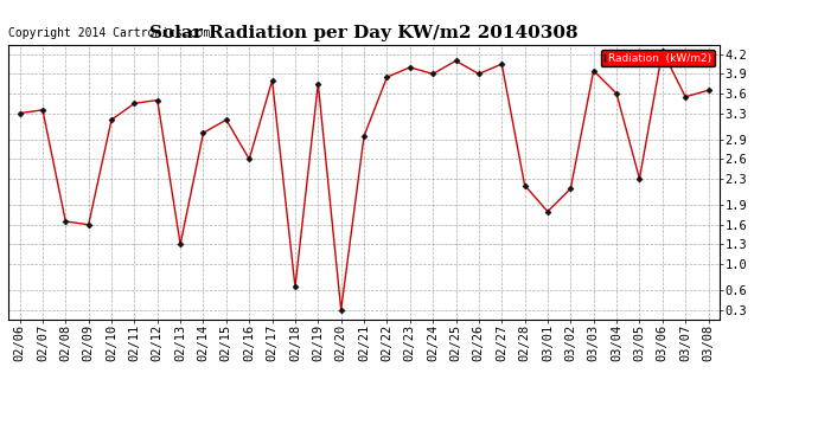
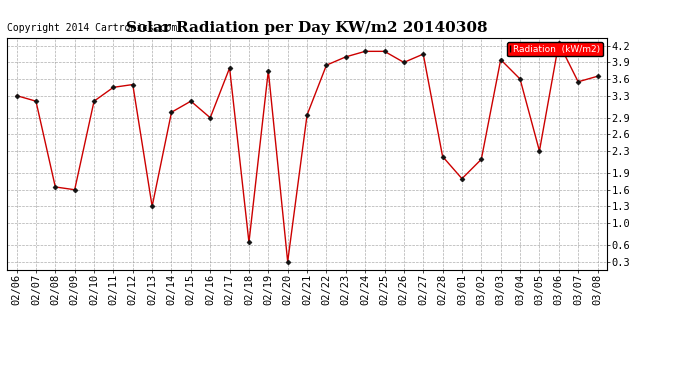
02/07: 3.35 -> 3.20
02/16: 2.60 -> 2.90
02/24: 3.90 -> 4.10
